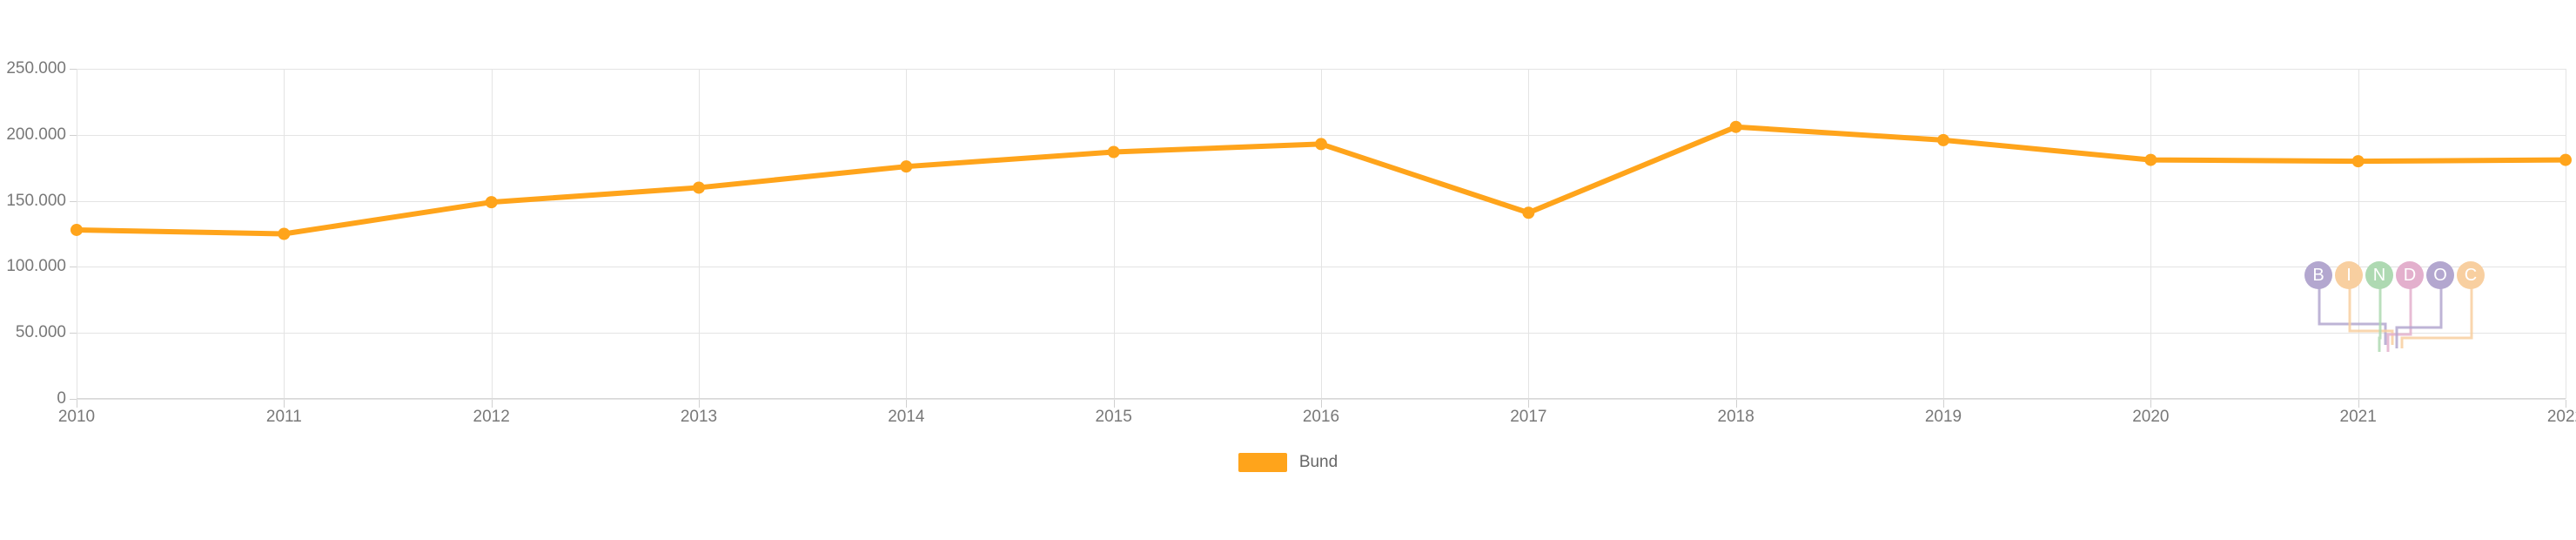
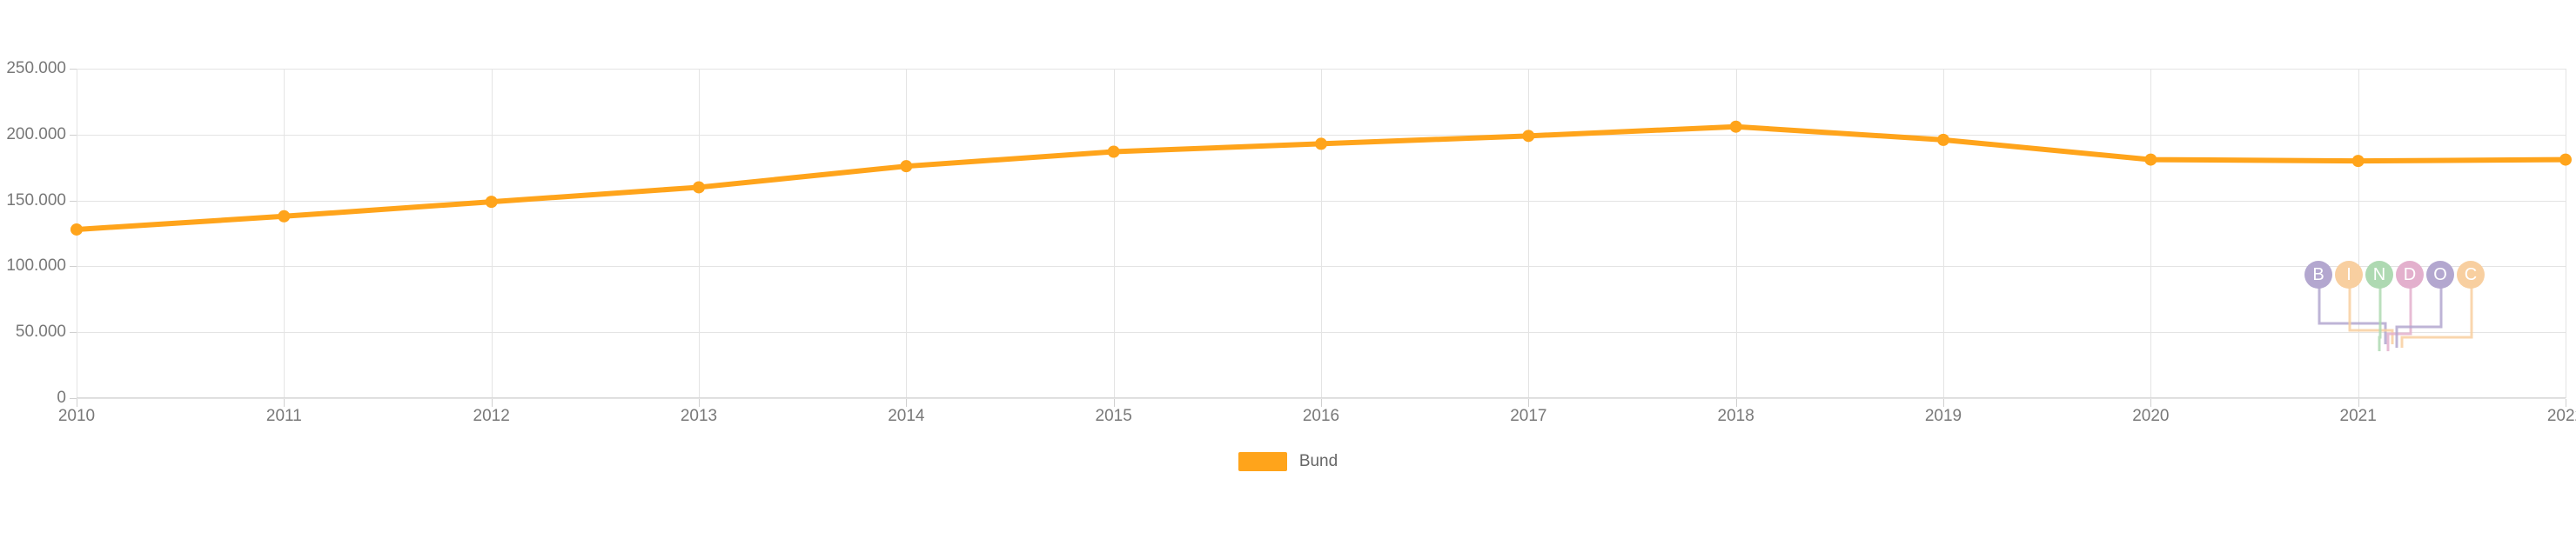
2011: 125000 -> 138000
2017: 141000 -> 199000
